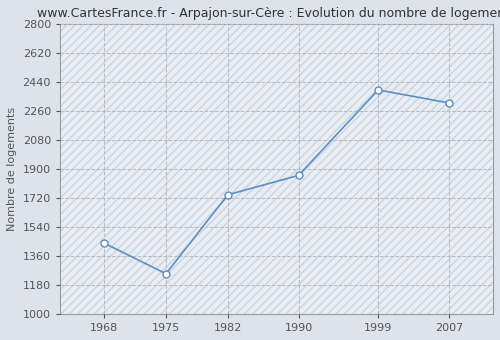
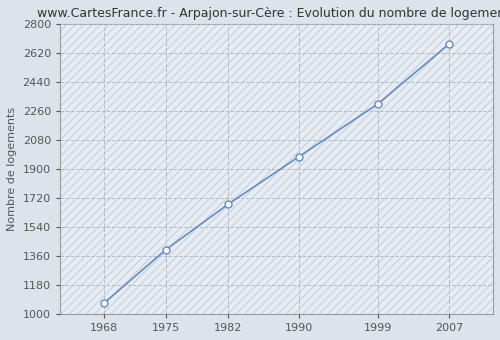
1968: 1440 -> 1070
1975: 1250 -> 1400
1982: 1740 -> 1680
1990: 1860 -> 1980
1999: 2390 -> 2300
2007: 2310 -> 2670
